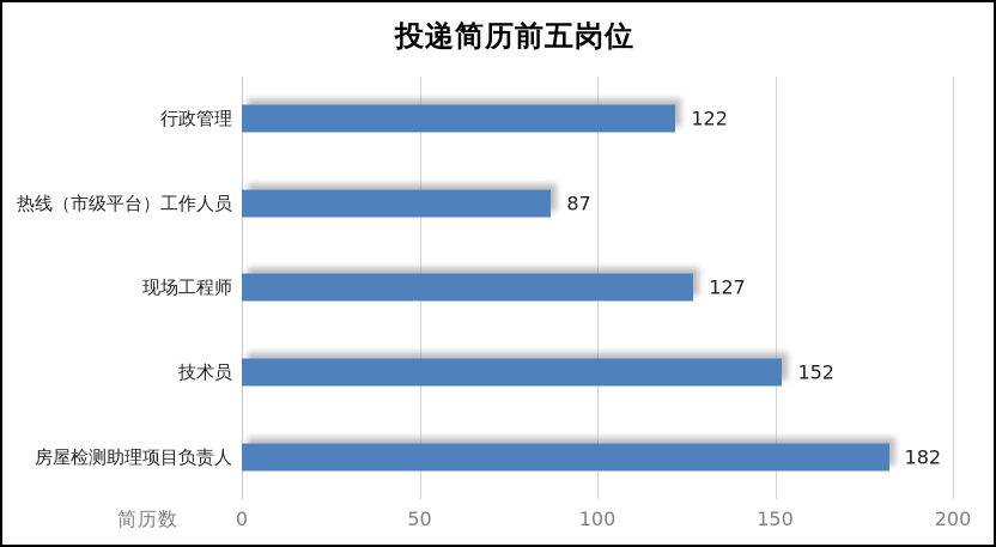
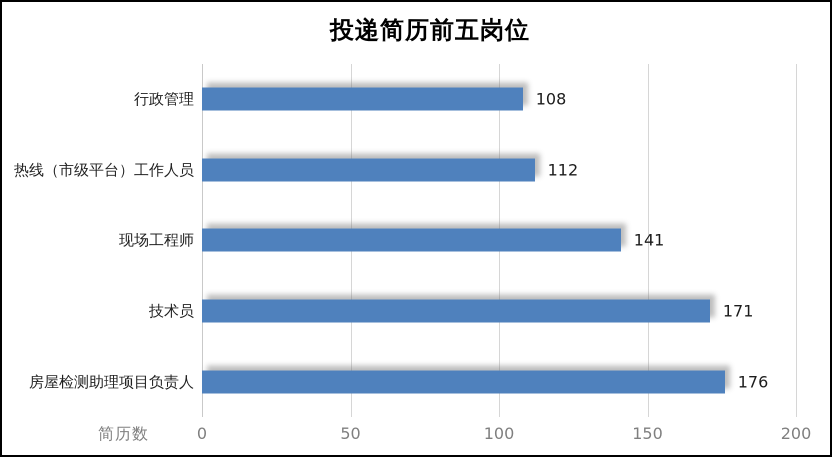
行政管理: 122 -> 108
热线（市级平台）工作人员: 87 -> 112
现场工程师: 127 -> 141
技术员: 152 -> 171
房屋检测助理项目负责人: 182 -> 176
